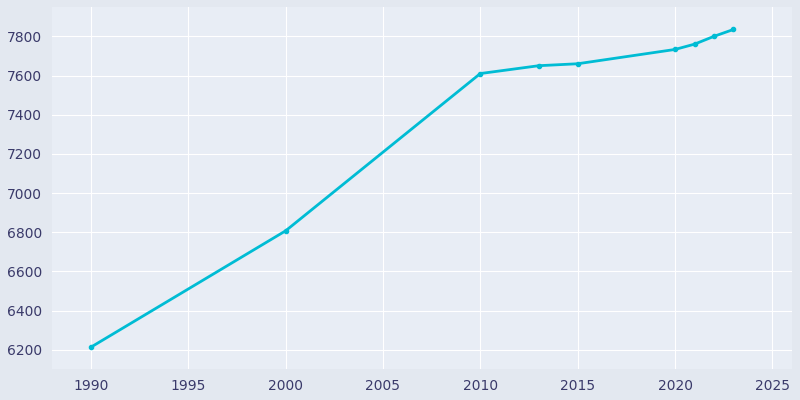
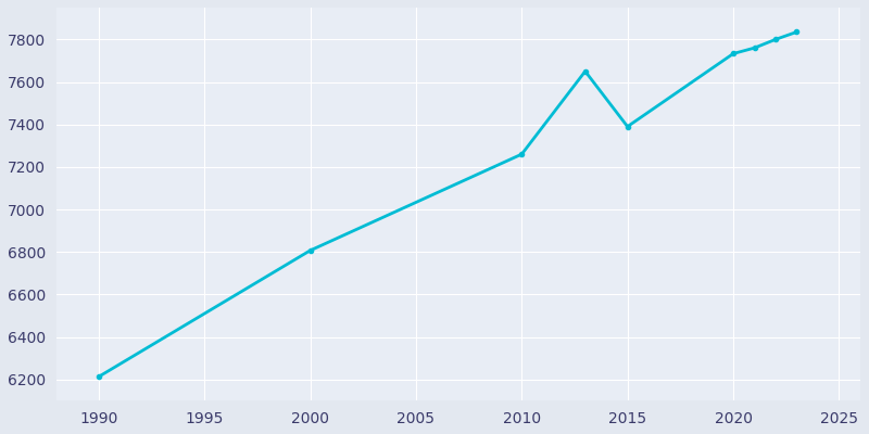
2010: 7610 -> 7260
2015: 7660 -> 7390
